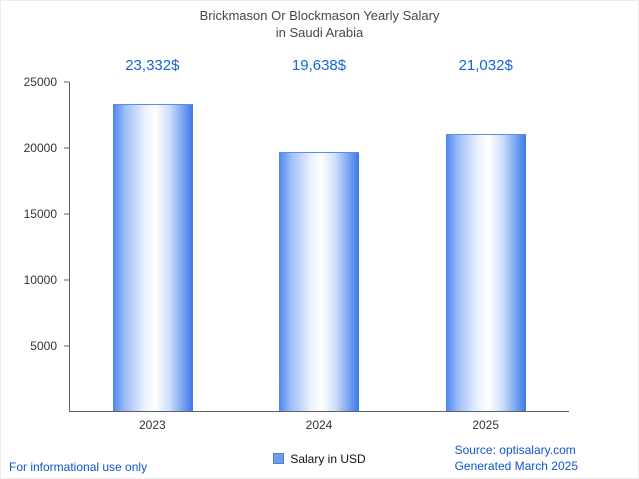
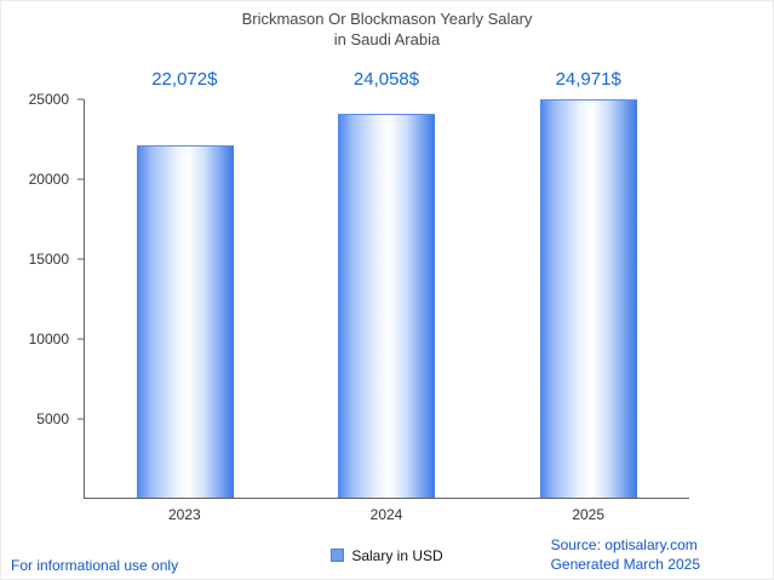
2023: 23,332 -> 22,072
2024: 19,638 -> 24,058
2025: 21,032 -> 24,971
